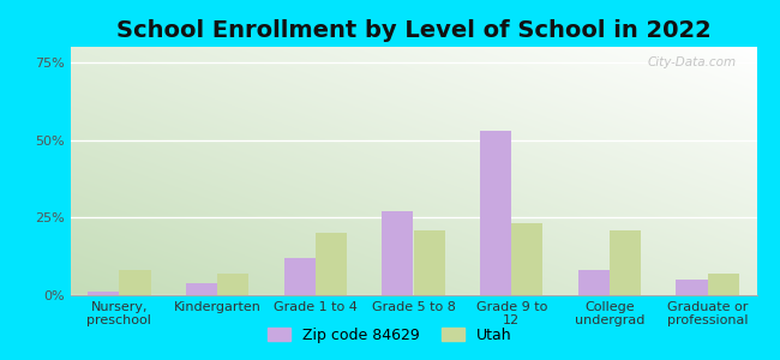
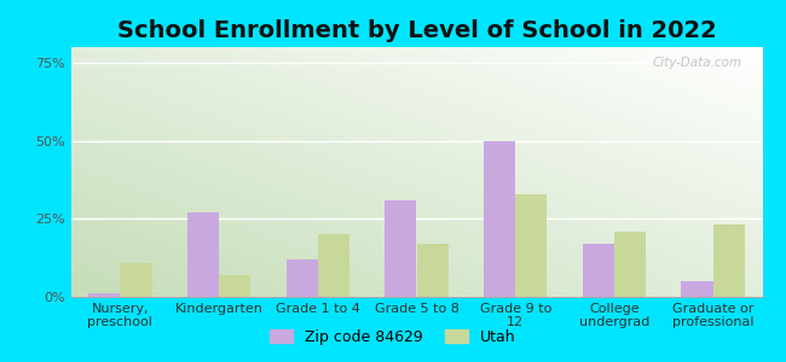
Utah/Nursery, preschool: 8% -> 11%
Zip code 84629/Kindergarten: 4% -> 27%
Zip code 84629/Grade 5 to 8: 27% -> 31%
Utah/Grade 5 to 8: 21% -> 17%
Zip code 84629/Grade 9 to 12: 53% -> 50%
Utah/Grade 9 to 12: 23% -> 33%
Zip code 84629/College undergrad: 8% -> 17%
Utah/Graduate or professional: 7% -> 23%
